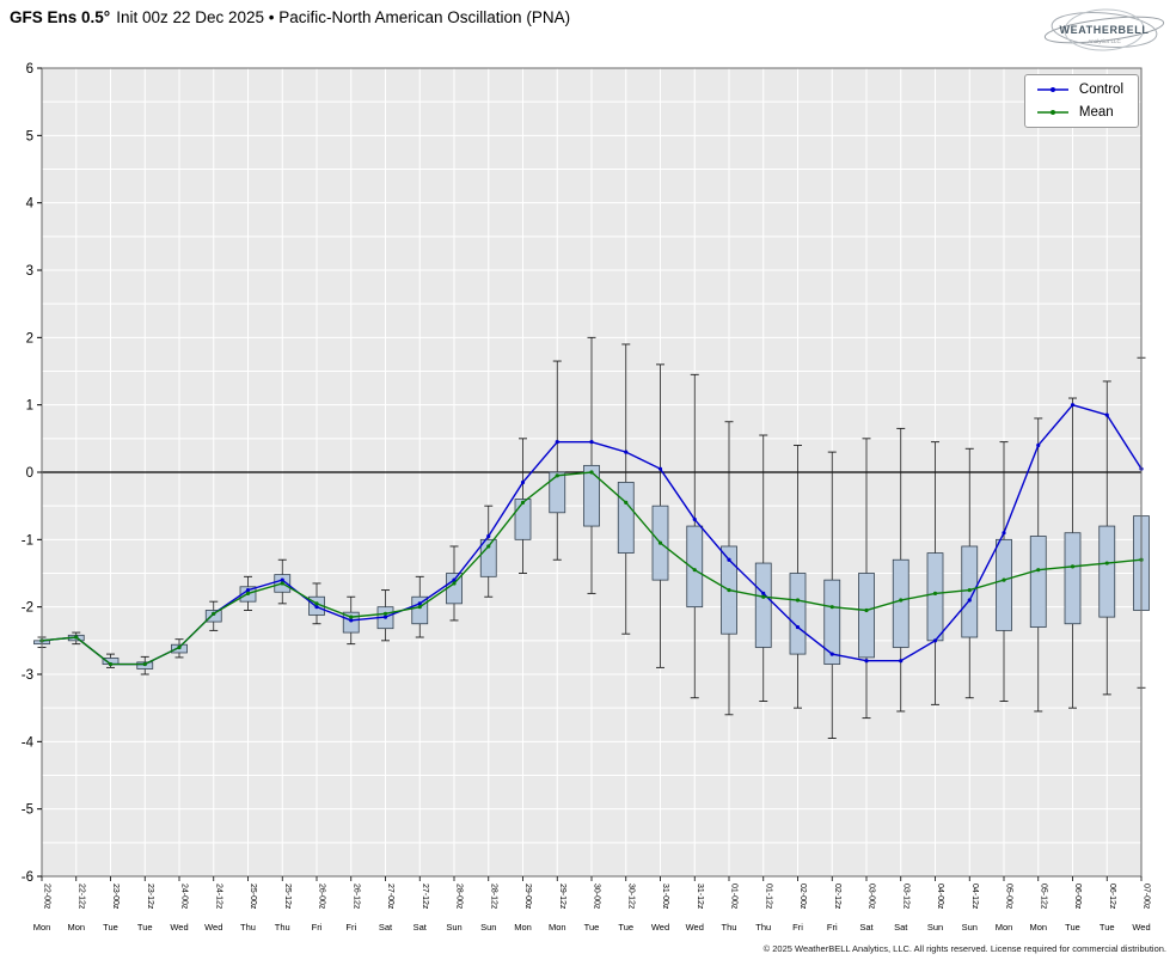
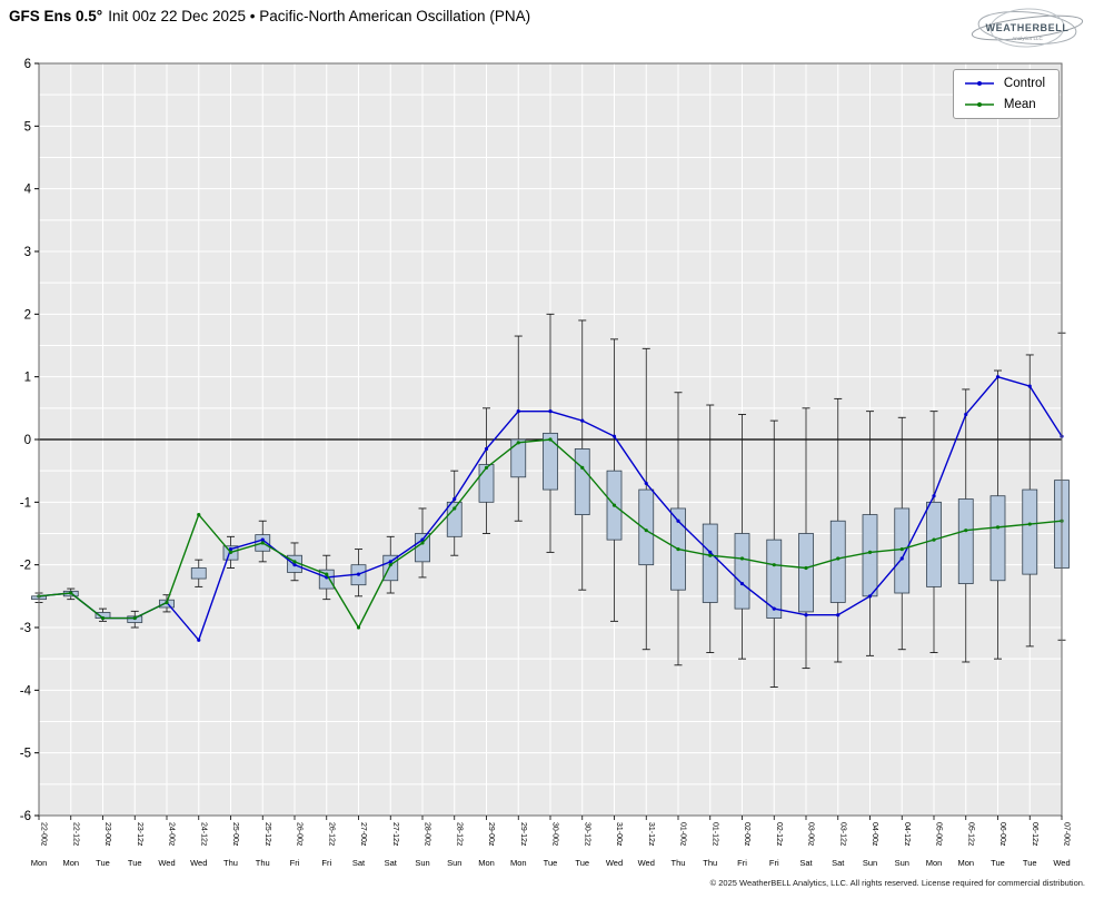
Control/24-12z: -2.1 -> -3.2
Mean/24-12z: -2.1 -> -1.2
Mean/27-00z: -2.1 -> -3.0
